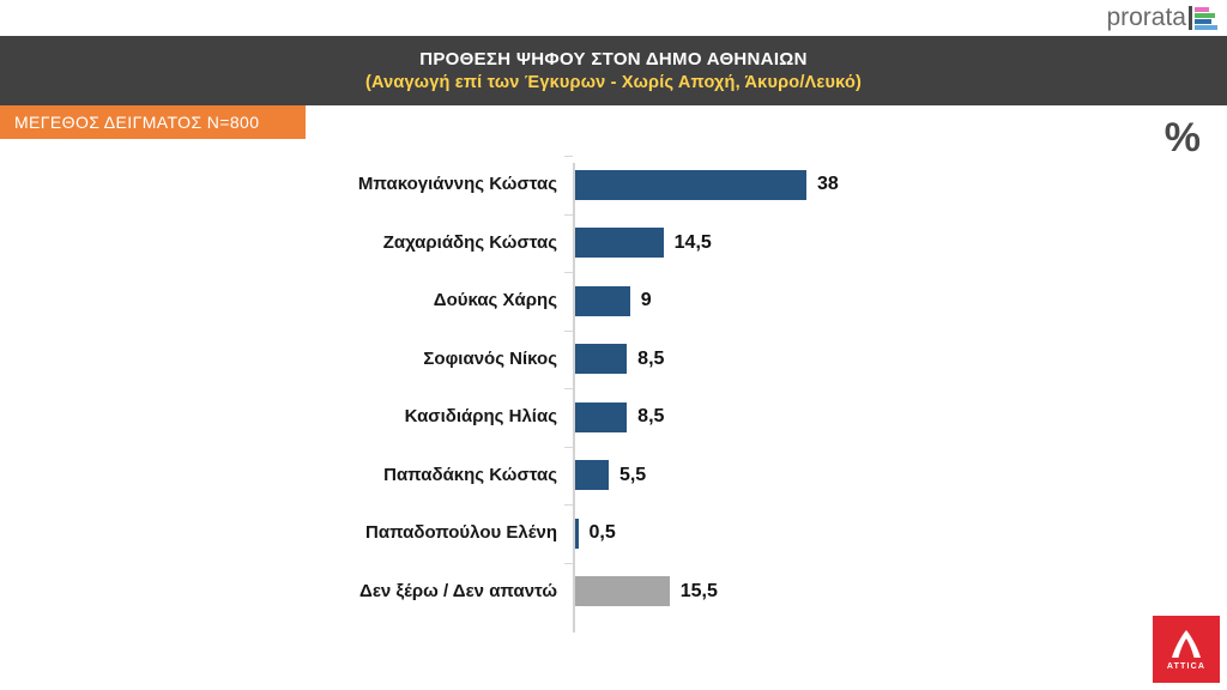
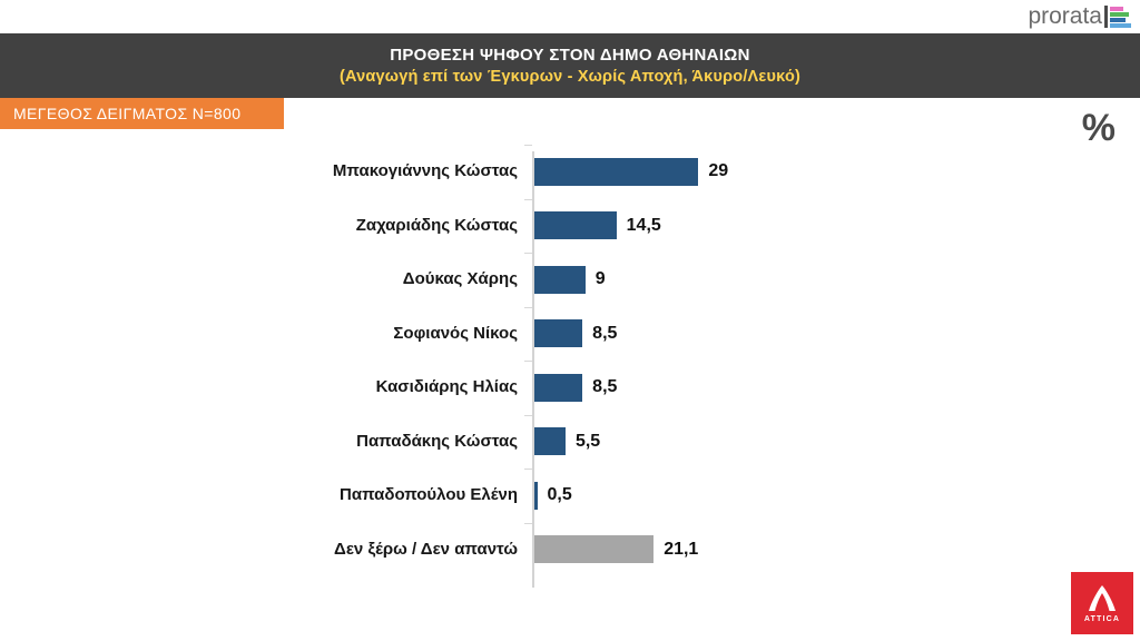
Μπακογιάννης Κώστας: 38 -> 29
Δεν ξέρω / Δεν απαντώ: 15,5 -> 21,1
